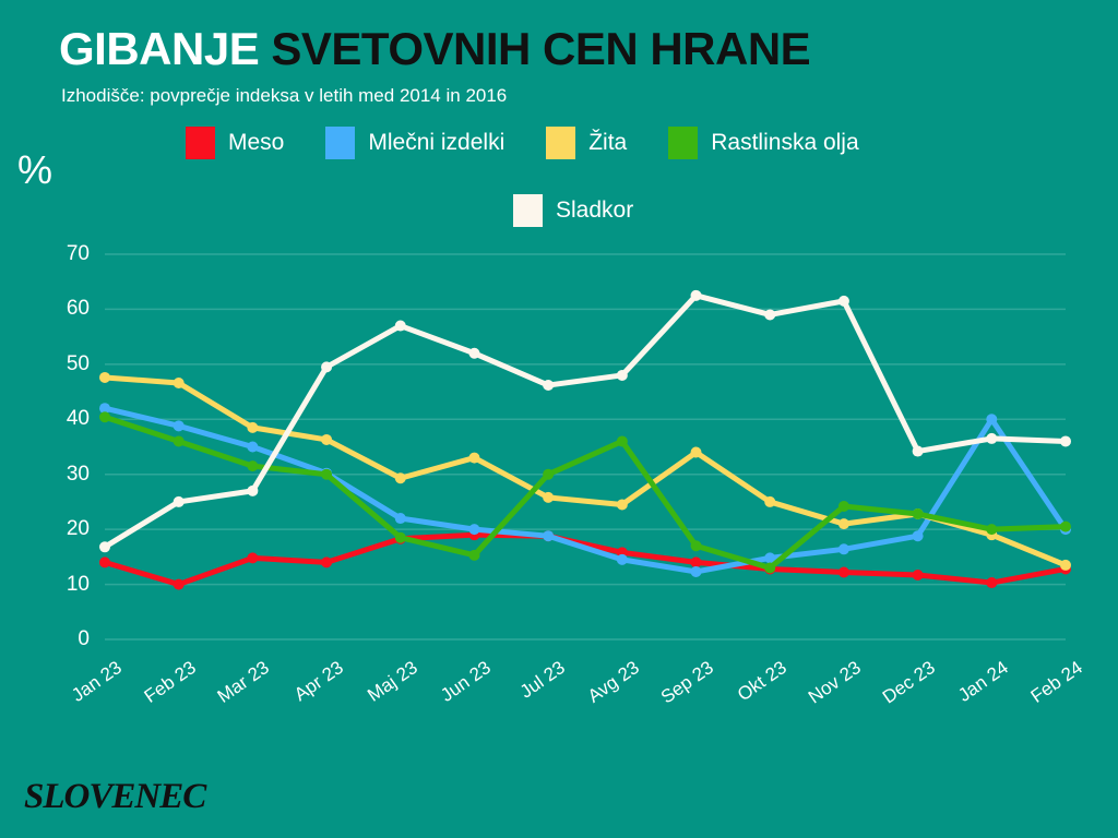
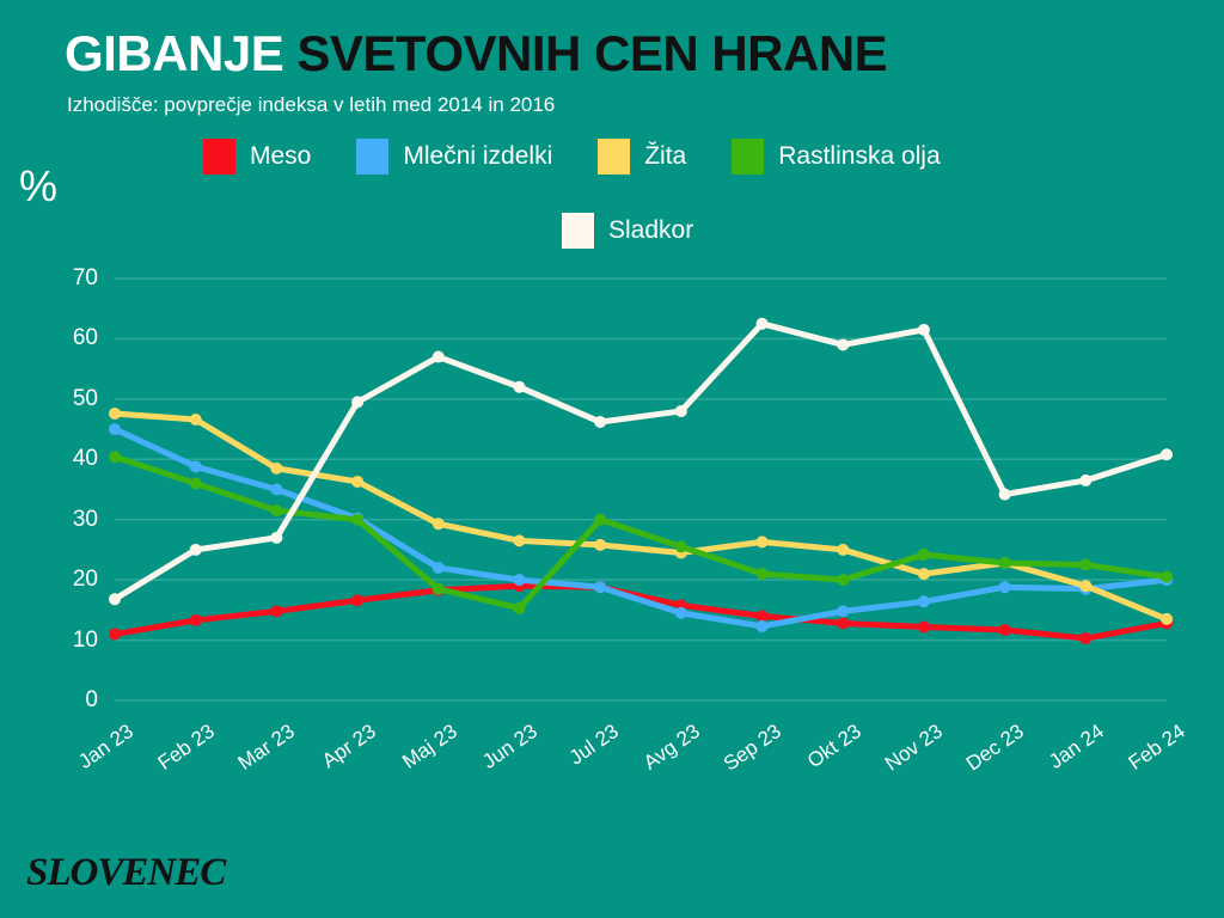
Meso/Jan 23: 14 -> 11
Mlečni izdelki/Jan 23: 42 -> 45
Meso/Feb 23: 10 -> 13
Meso/Apr 23: 14 -> 17
Žita/Jun 23: 33 -> 26
Rastlinska olja/Avg 23: 36 -> 26
Žita/Sep 23: 34 -> 26
Rastlinska olja/Sep 23: 17 -> 21
Rastlinska olja/Okt 23: 13 -> 20
Mlečni izdelki/Jan 24: 40 -> 18
Rastlinska olja/Jan 24: 20 -> 22
Sladkor/Feb 24: 36 -> 41
